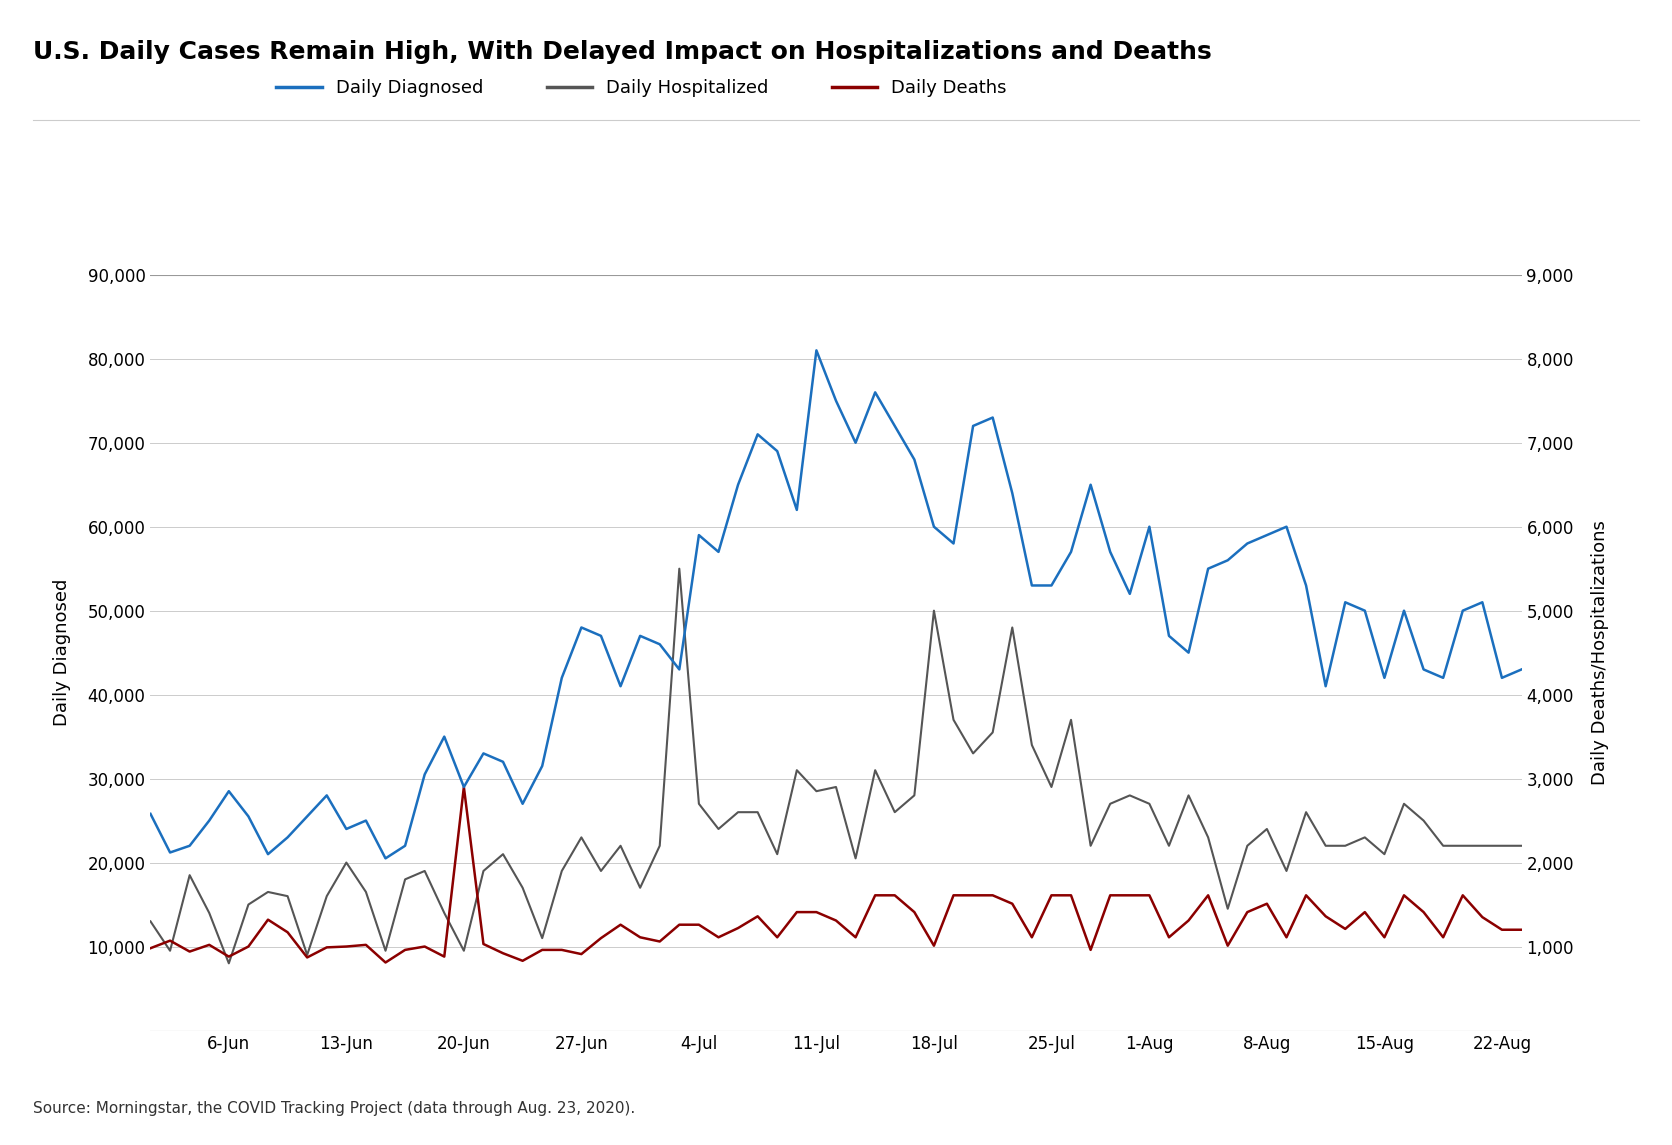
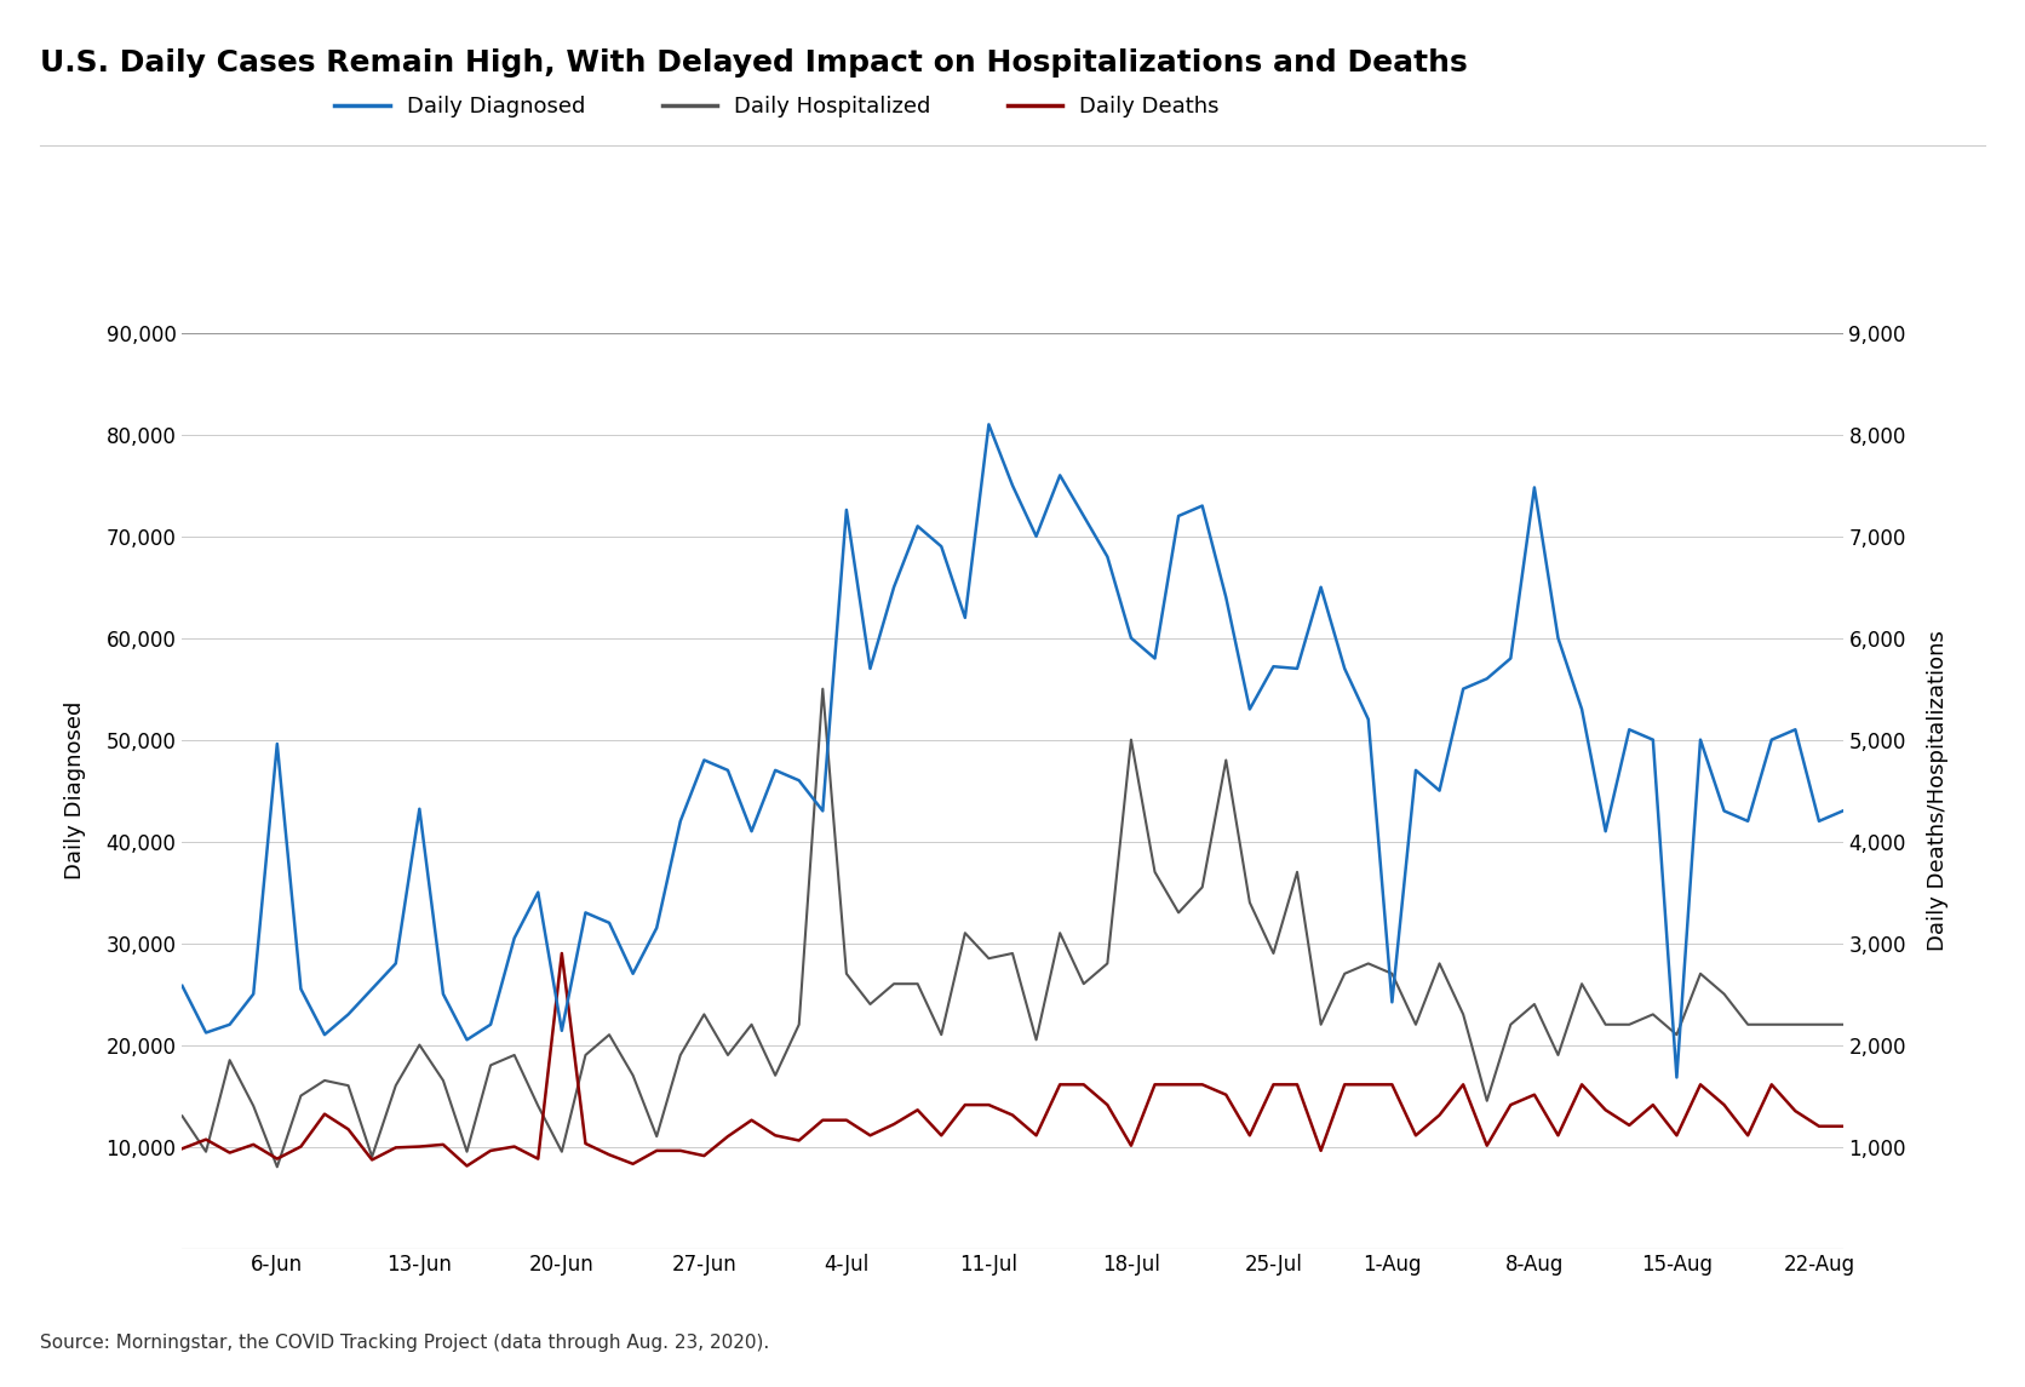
Daily Diagnosed/6-Jun: 28,500 -> 49,600
Daily Diagnosed/13-Jun: 24,000 -> 43,200
Daily Diagnosed/20-Jun: 29,000 -> 21,400
Daily Diagnosed/4-Jul: 59,000 -> 72,600
Daily Diagnosed/25-Jul: 53,000 -> 57,200
Daily Diagnosed/1-Aug: 60,000 -> 24,200
Daily Diagnosed/8-Aug: 59,000 -> 74,800
Daily Diagnosed/15-Aug: 42,000 -> 16,800
